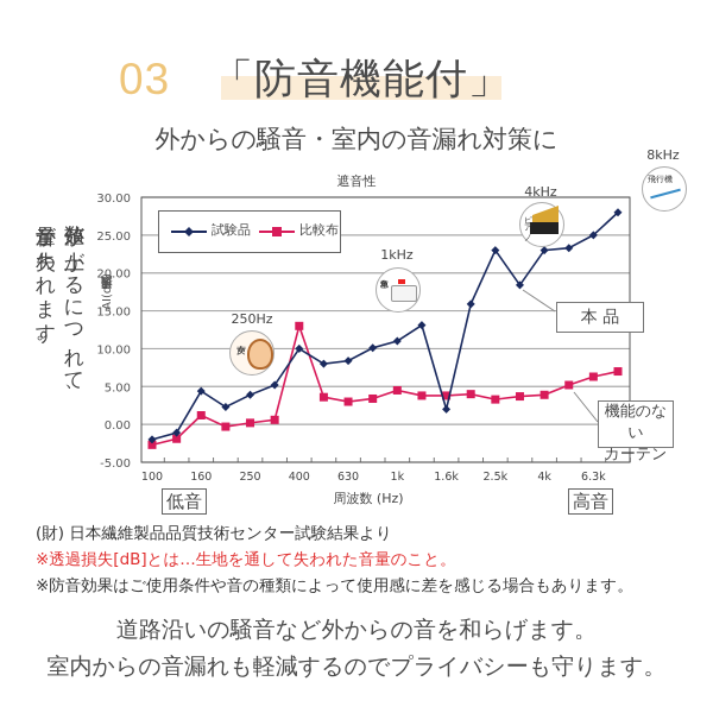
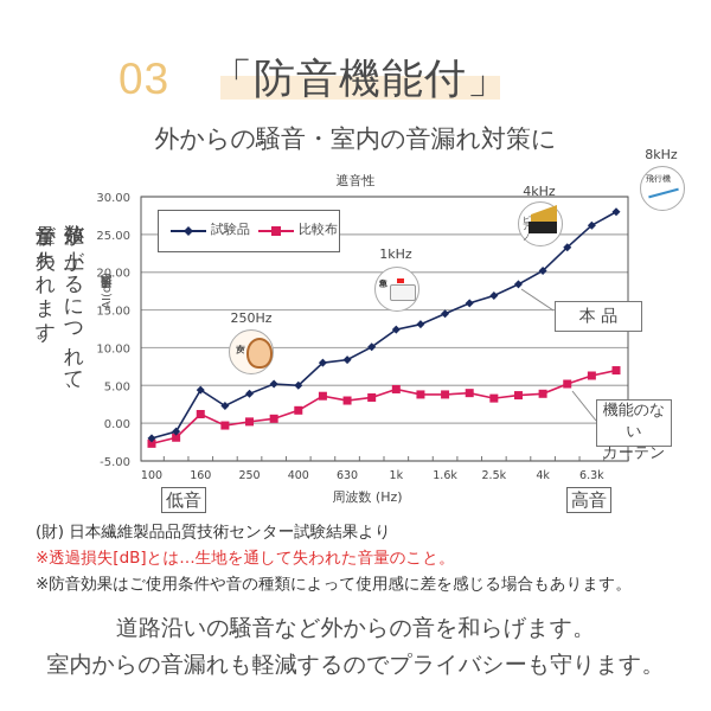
試験品/400: 10 -> 5
比較布/400: 13 -> 2
試験品/1k: 11 -> 12
試験品/1.6k: 2 -> 14
試験品/2.5k: 23 -> 17
試験品/4k: 23 -> 20
試験品/6.3k: 25 -> 26
